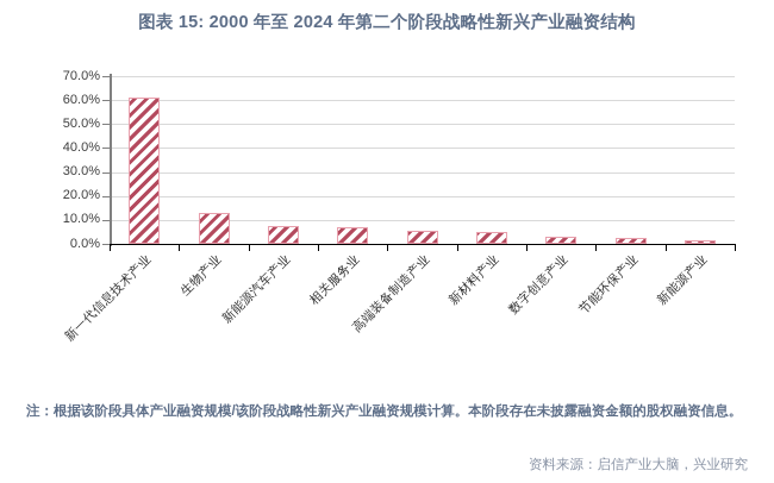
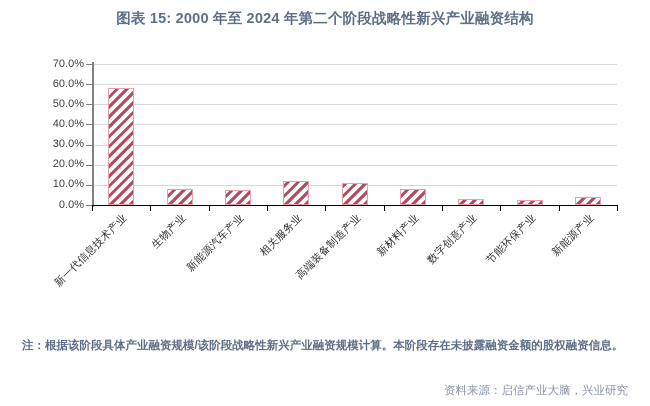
新一代信息技术产业: 61% -> 58%
生物产业: 13% -> 8%
相关服务业: 7% -> 12%
高端装备制造产业: 5% -> 11%
新材料产业: 5% -> 8%
新能源产业: 1% -> 4%
